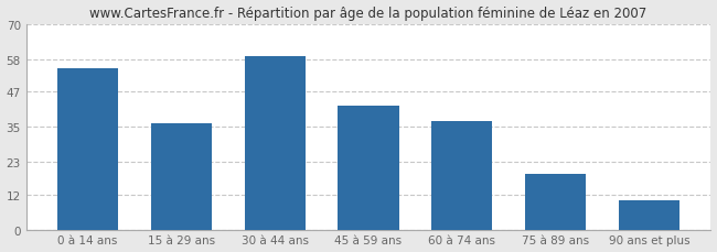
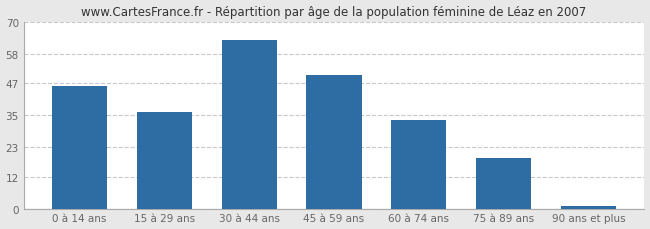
0 à 14 ans: 55 -> 46
30 à 44 ans: 59 -> 63
45 à 59 ans: 42 -> 50
60 à 74 ans: 37 -> 33
90 ans et plus: 10 -> 1
